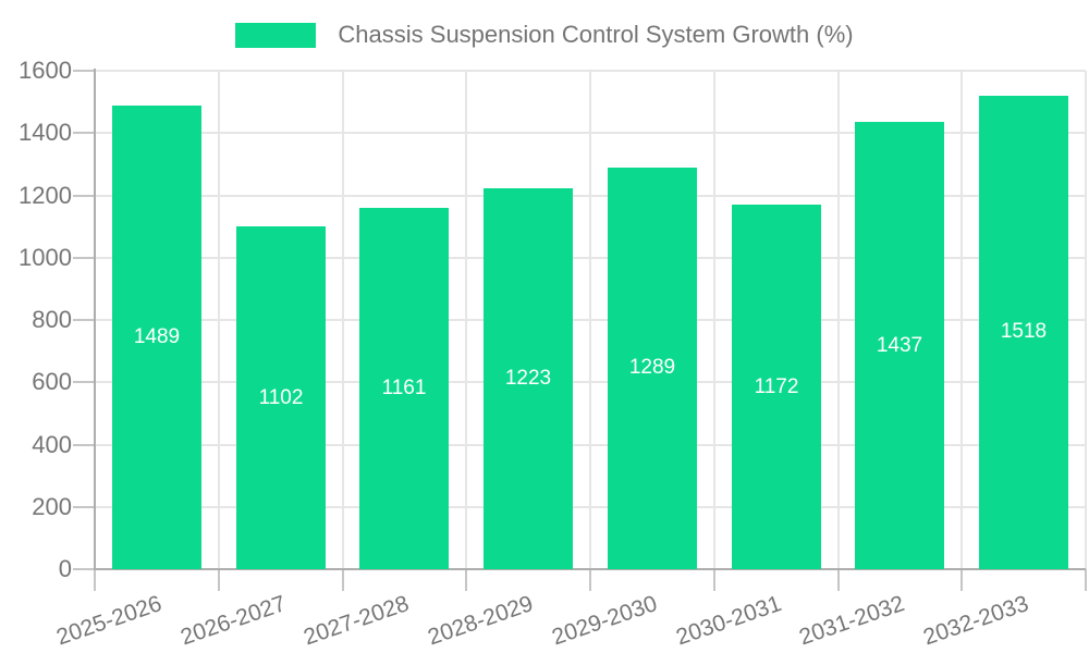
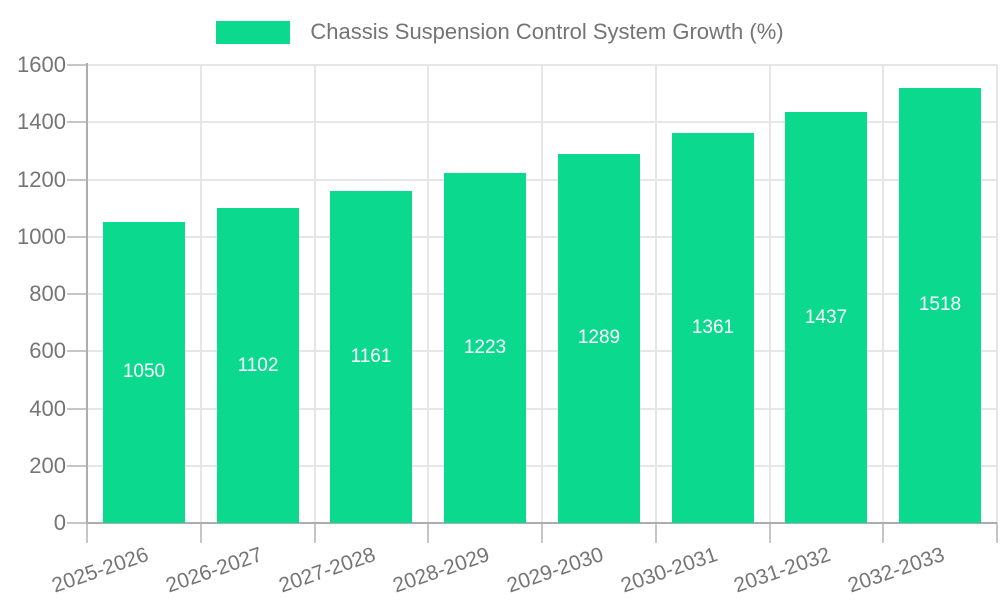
2025-2026: 1489 -> 1050
2030-2031: 1172 -> 1361
